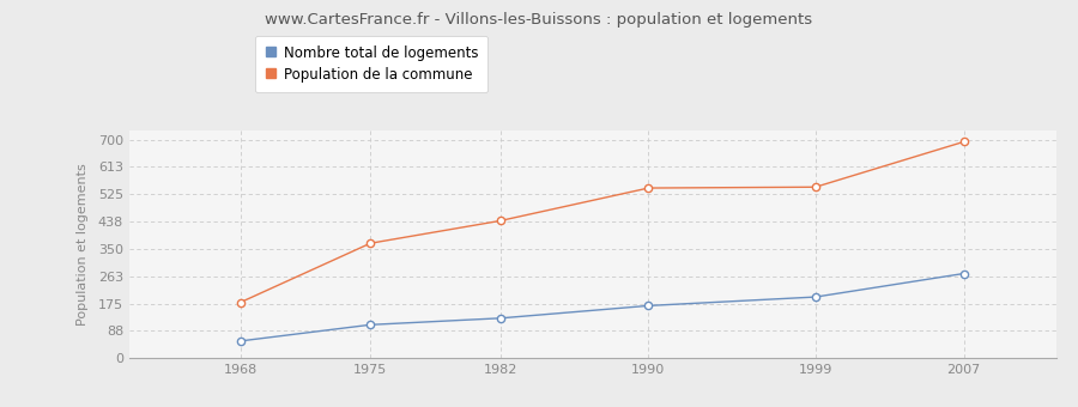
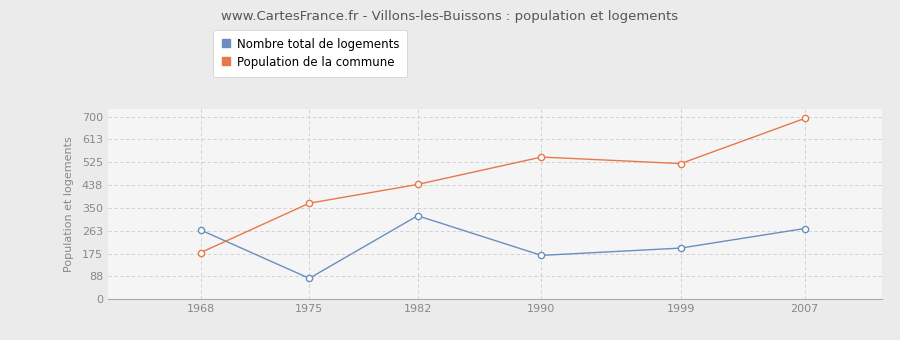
Nombre total de logements/1968: 55 -> 265
Nombre total de logements/1975: 107 -> 80
Nombre total de logements/1982: 128 -> 320
Population de la commune/1999: 548 -> 520
